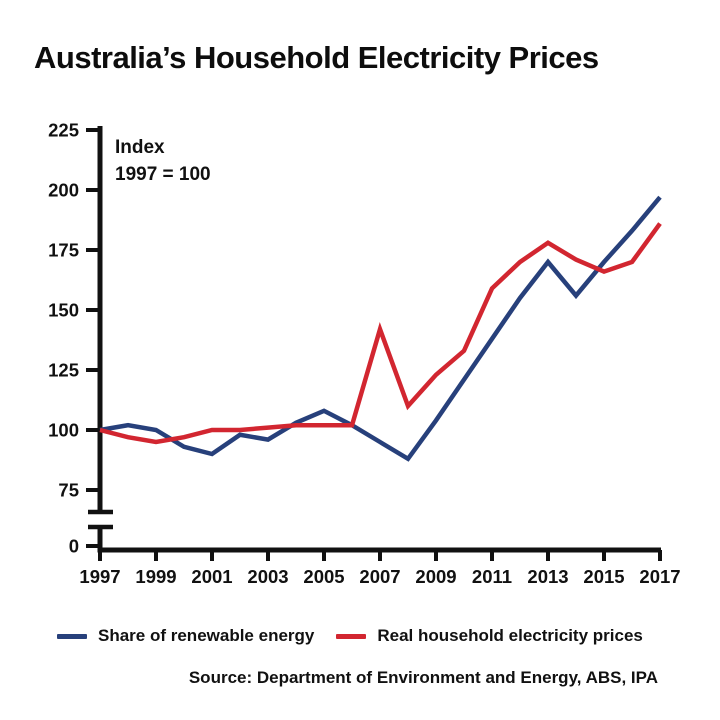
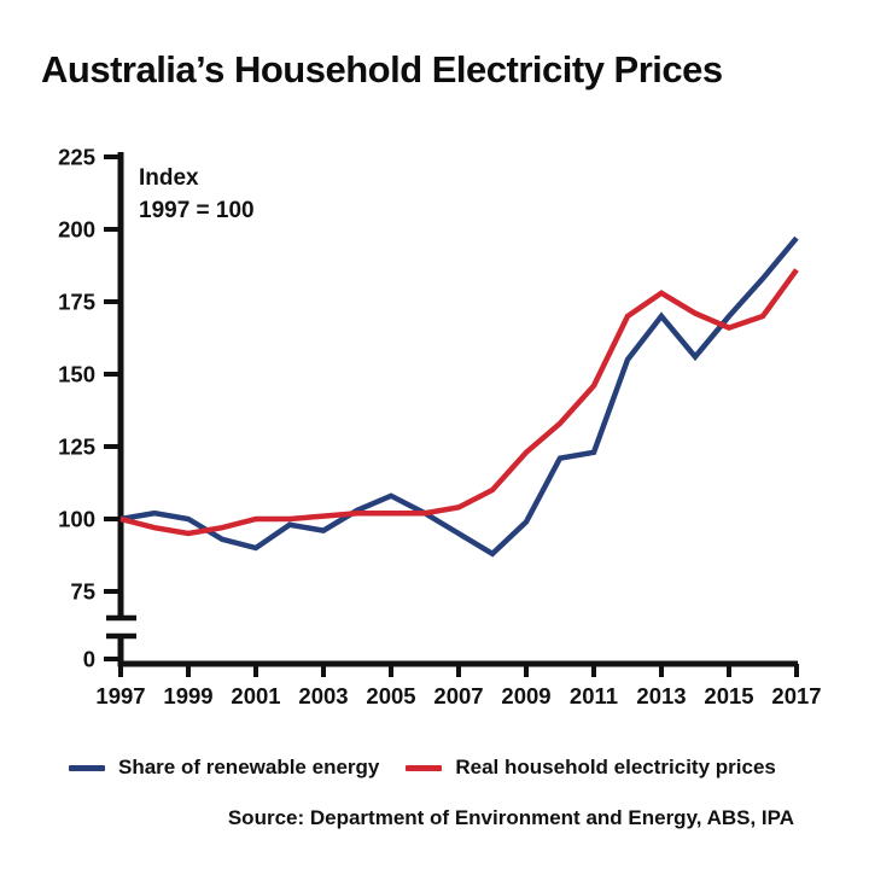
Real household electricity prices/2007: 142 -> 104
Share of renewable energy/2009: 104 -> 99
Share of renewable energy/2011: 138 -> 123
Real household electricity prices/2011: 159 -> 146
